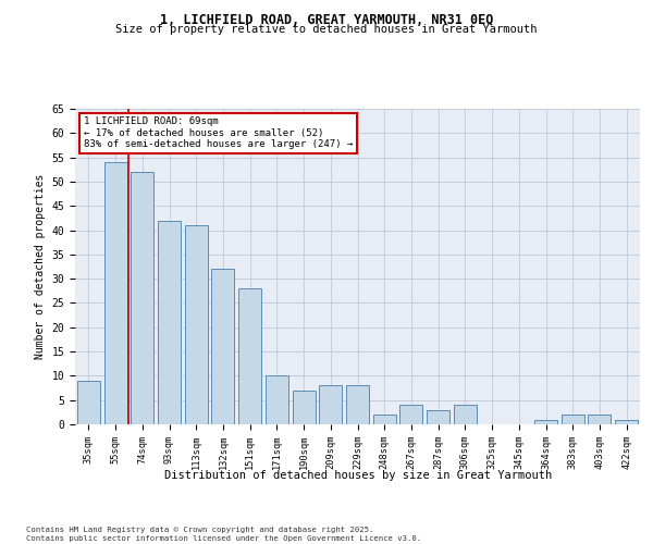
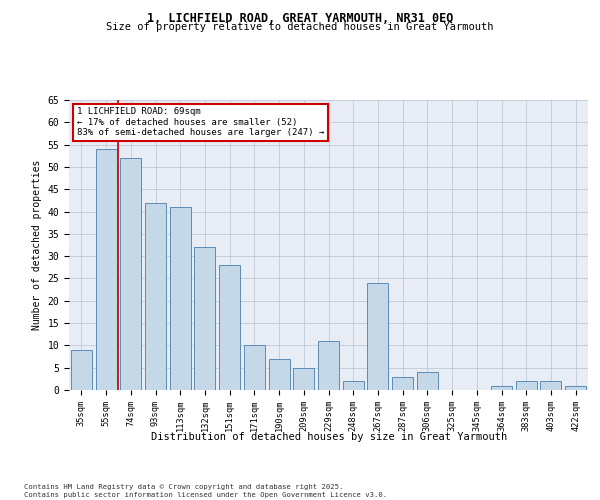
209sqm: 8 -> 5
229sqm: 8 -> 11
267sqm: 4 -> 24
